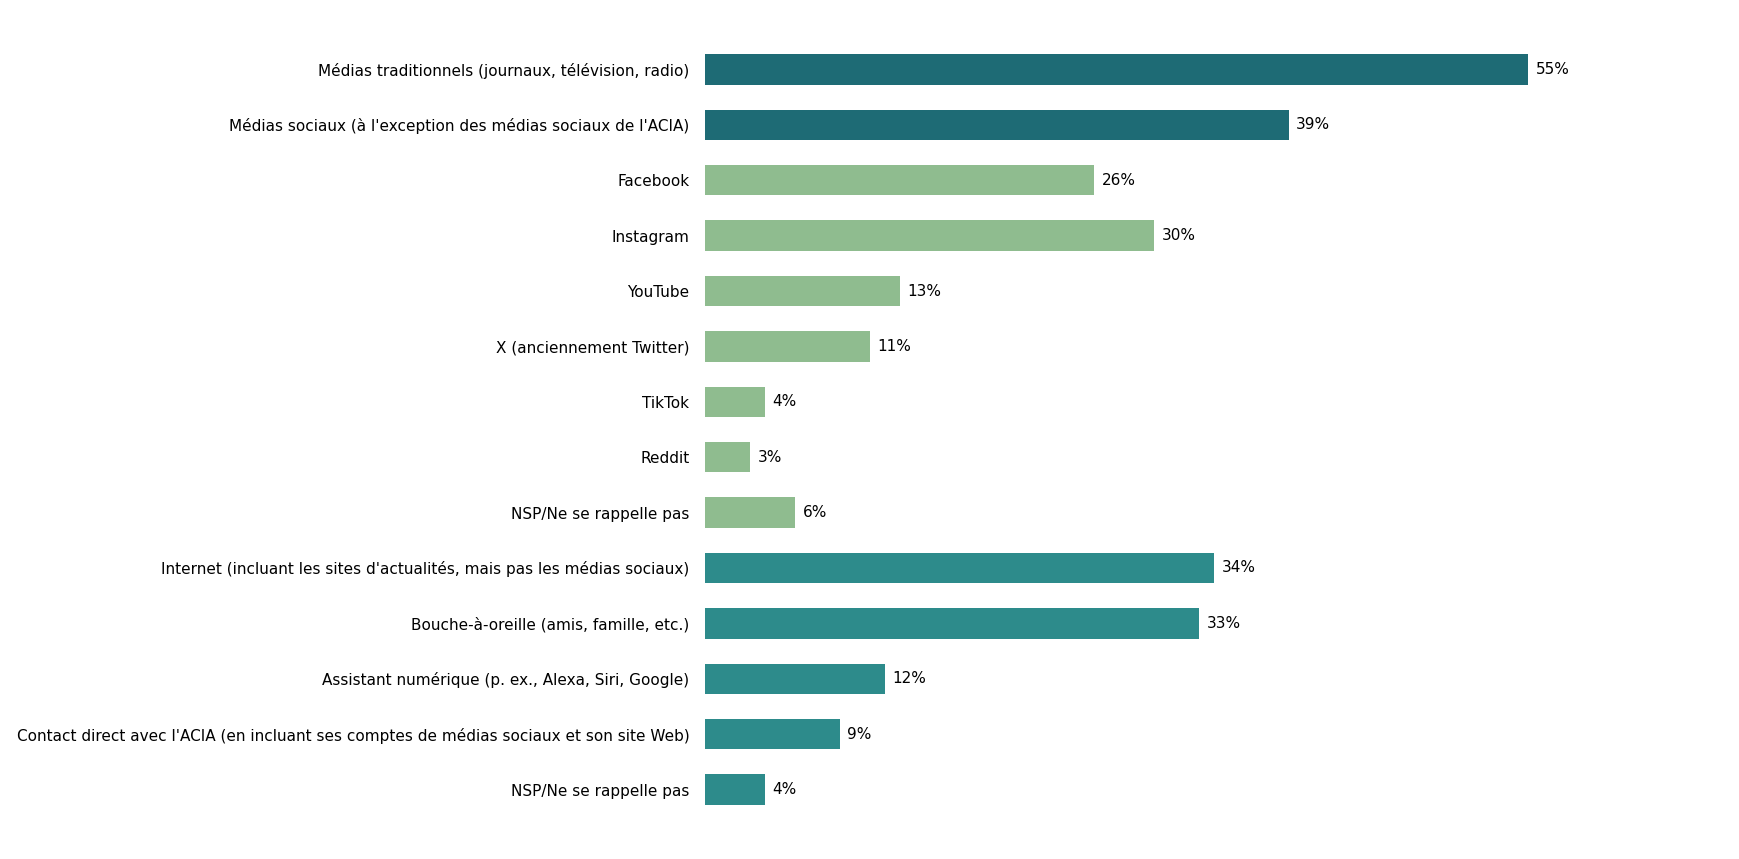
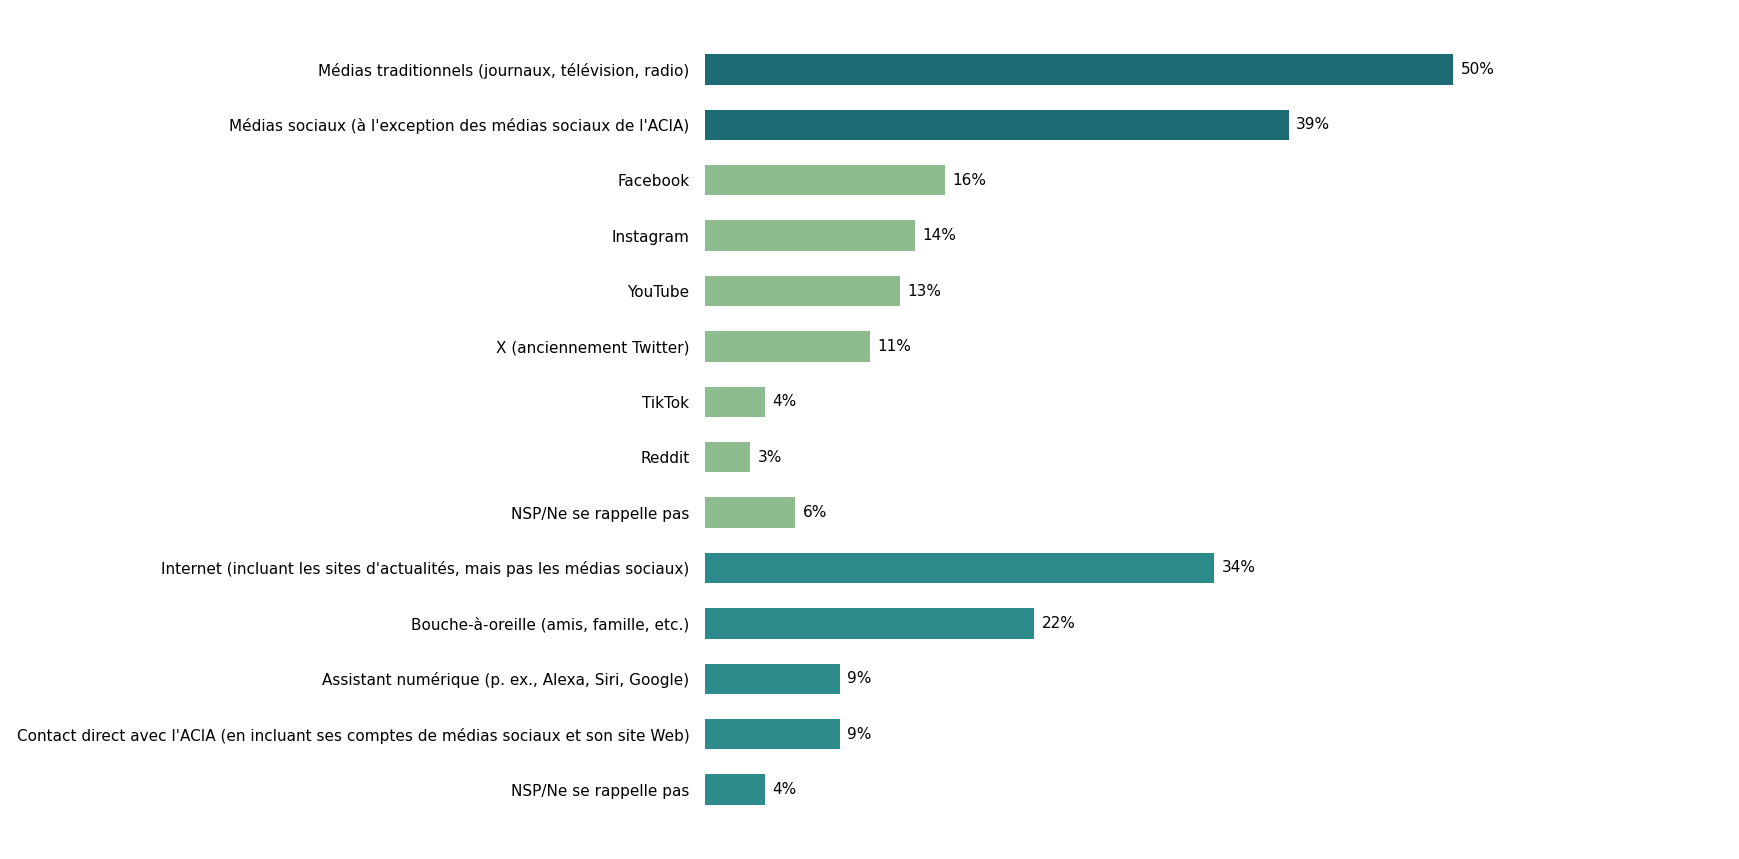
Médias traditionnels (journaux, télévision, radio): 55% -> 50%
Facebook: 26% -> 16%
Instagram: 30% -> 14%
Bouche-à-oreille (amis, famille, etc.): 33% -> 22%
Assistant numérique (p. ex., Alexa, Siri, Google): 12% -> 9%
